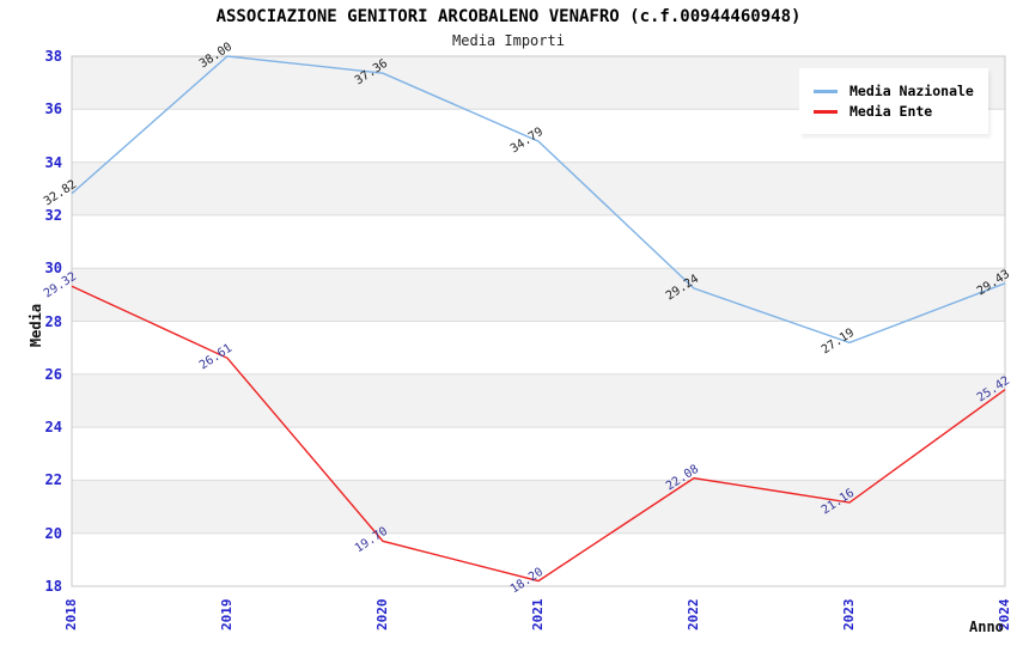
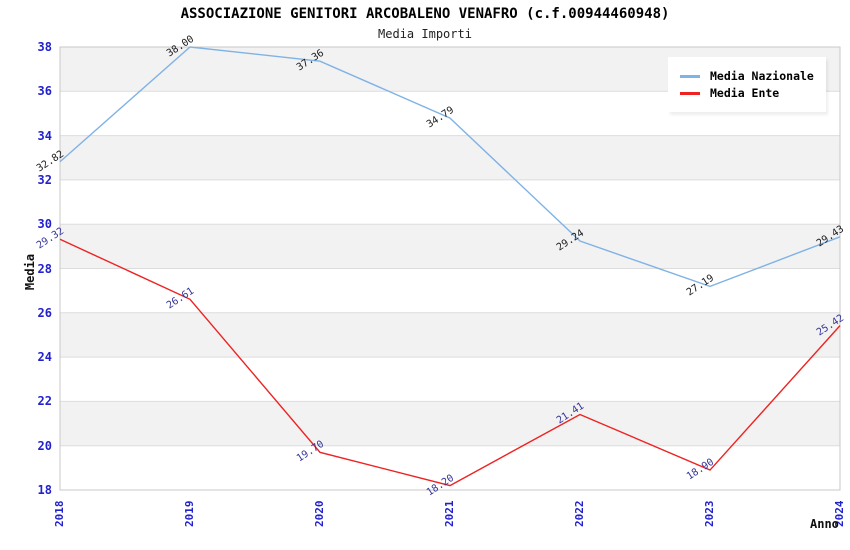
Media Ente/2022: 22.08 -> 21.41
Media Ente/2023: 21.16 -> 18.90
